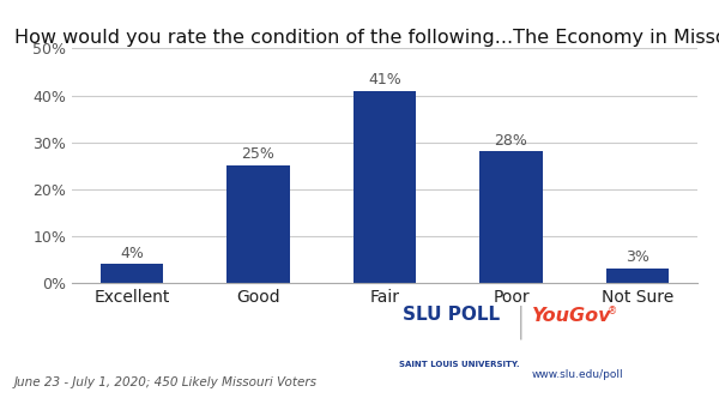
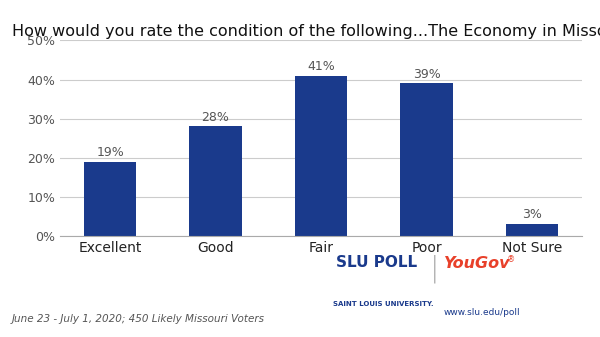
Excellent: 4% -> 19%
Good: 25% -> 28%
Poor: 28% -> 39%
